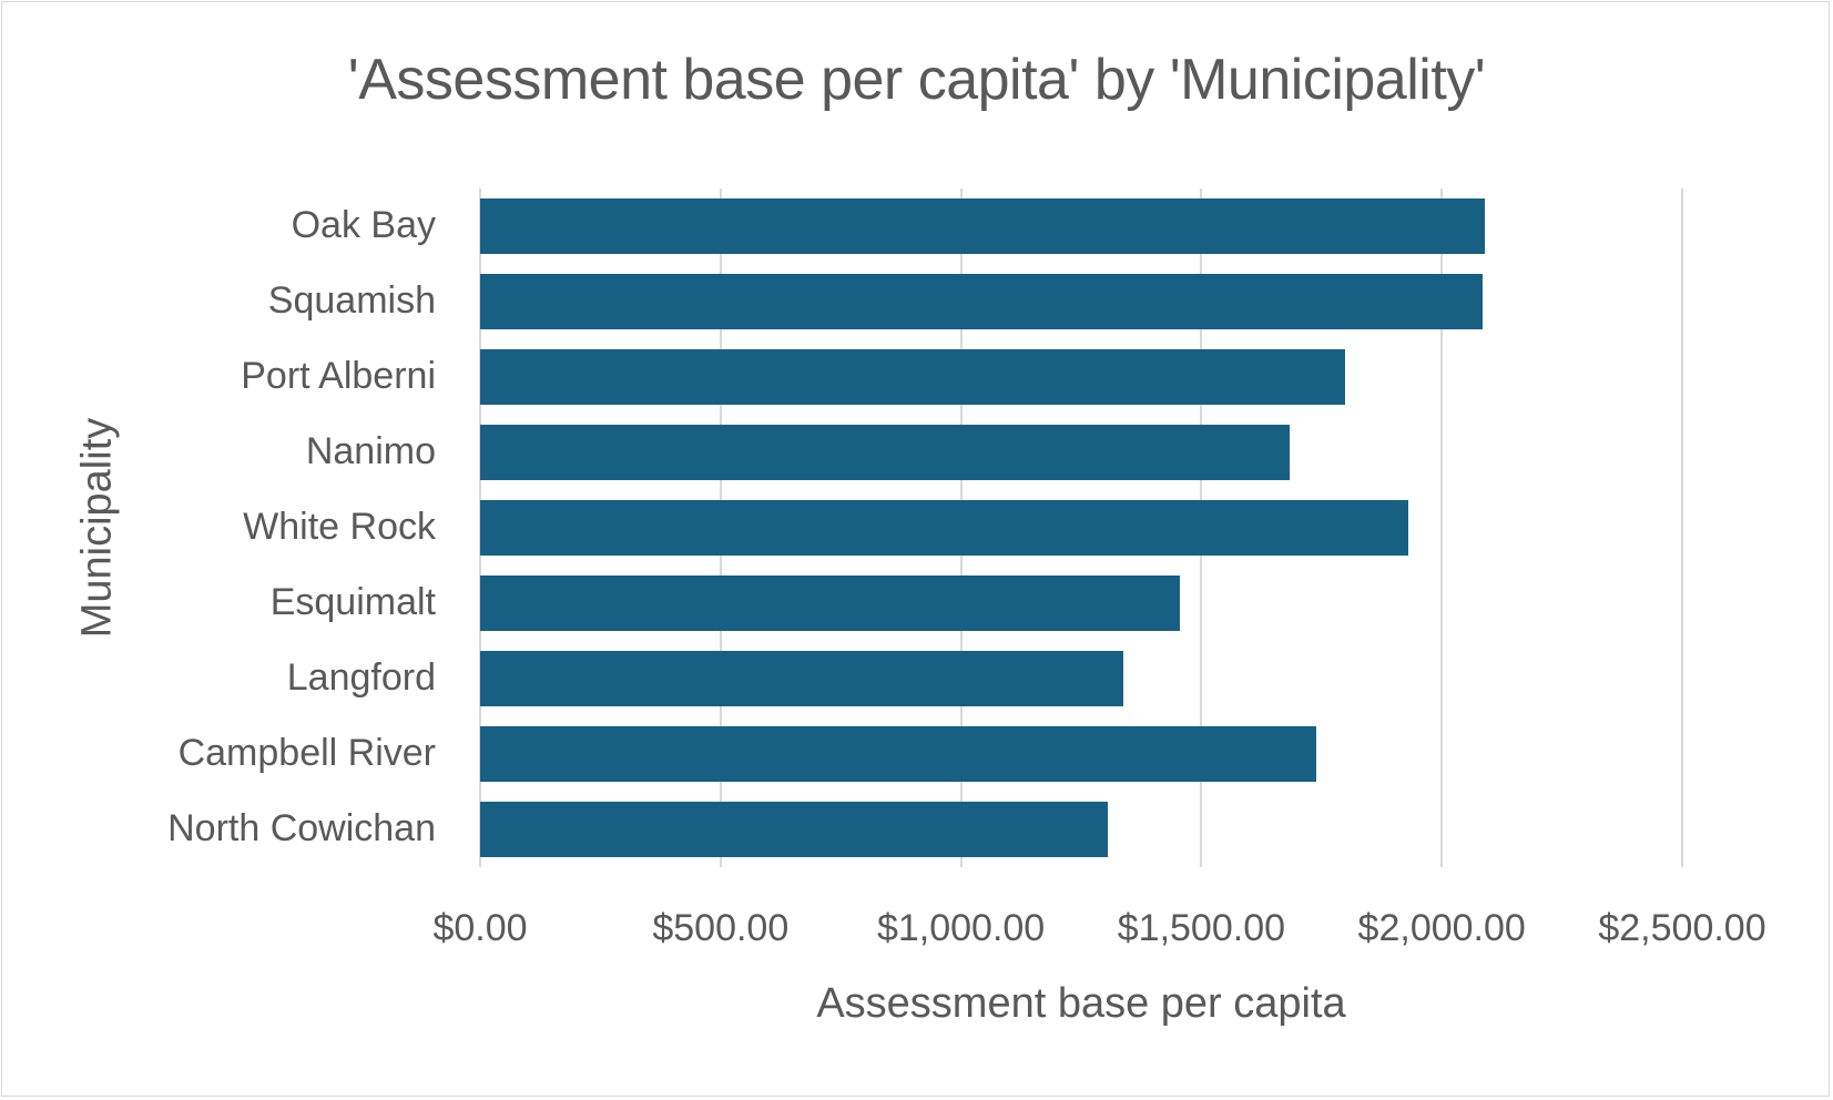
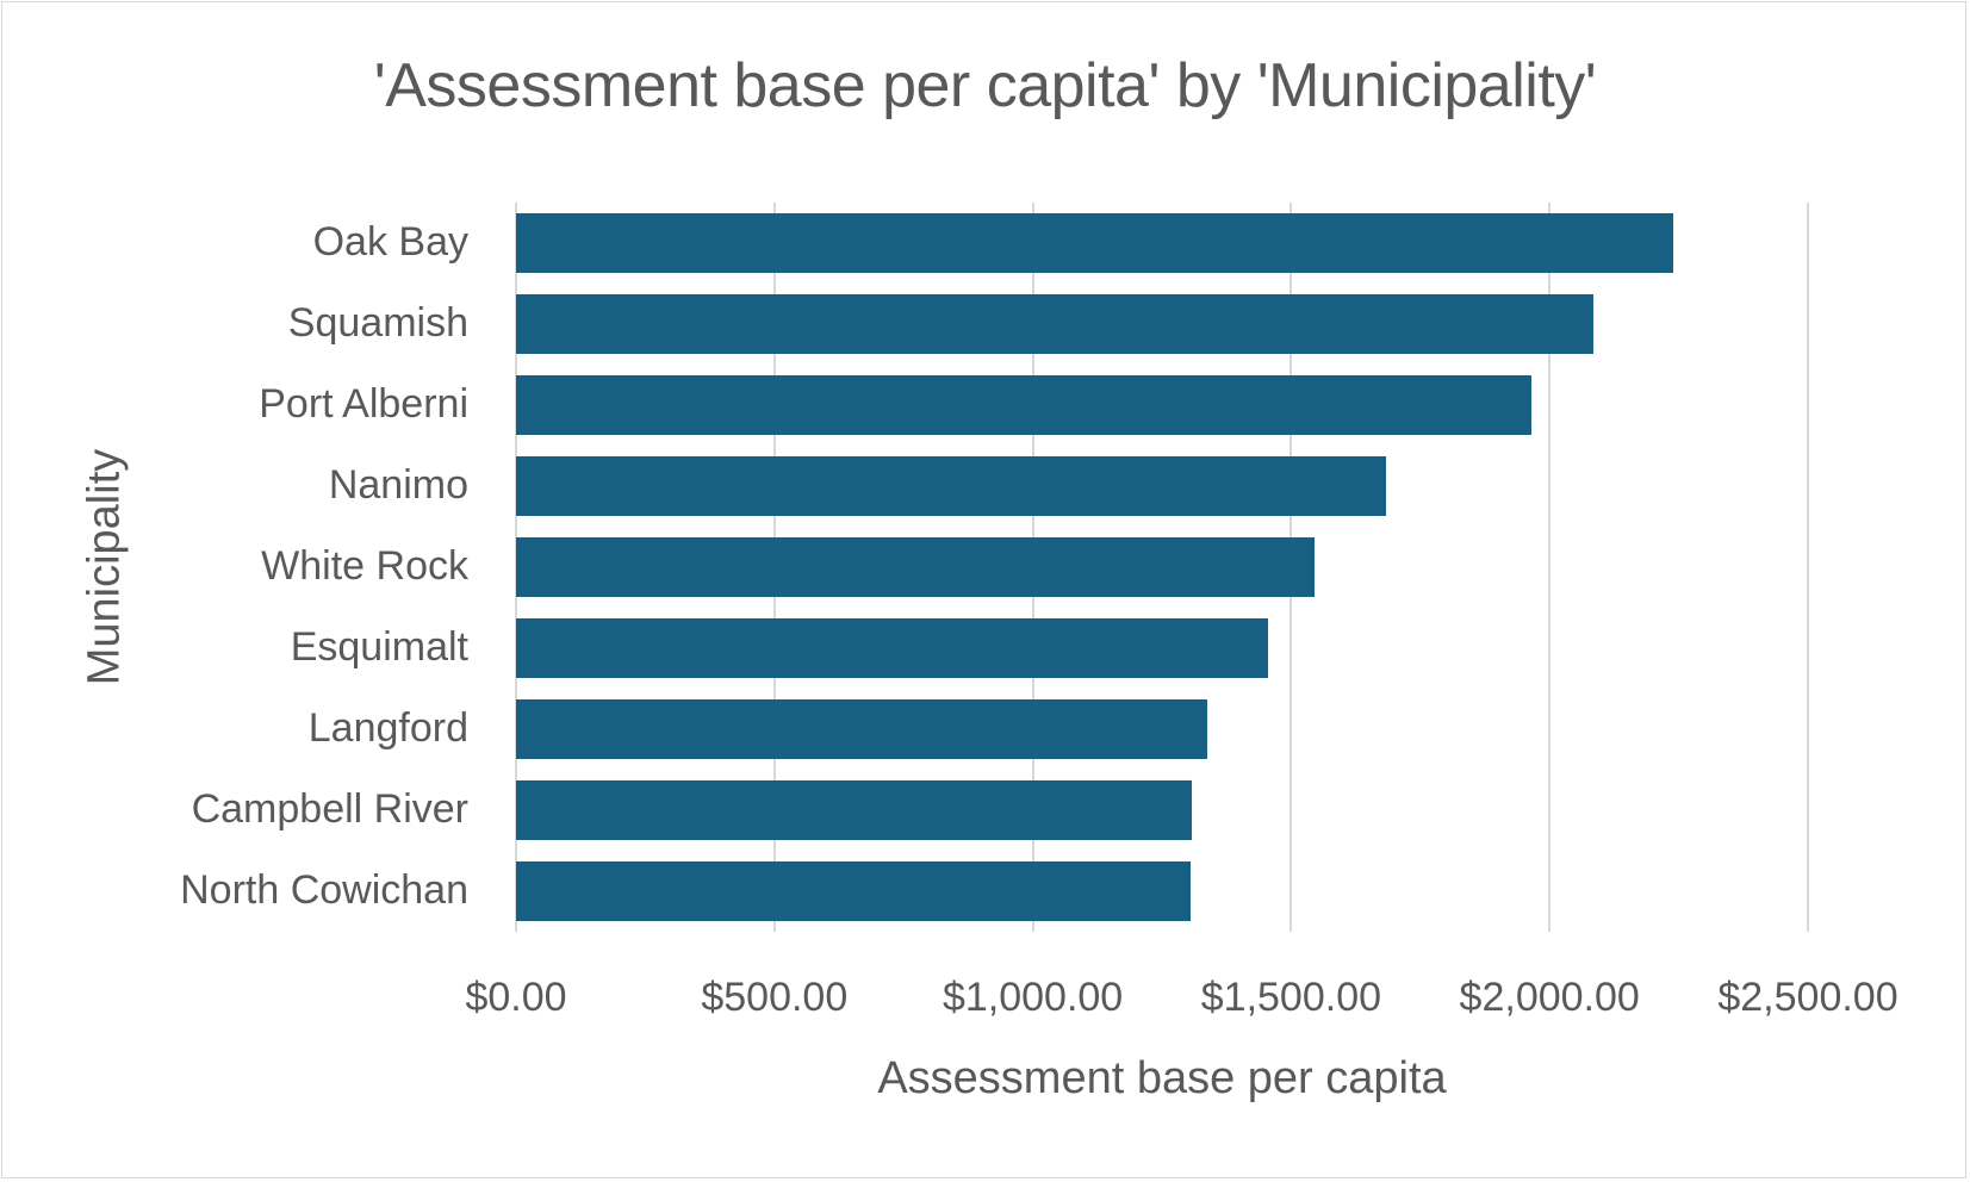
Oak Bay: $2090 -> $2240
Port Alberni: $1800 -> $1960
White Rock: $1930 -> $1550
Campbell River: $1740 -> $1310
